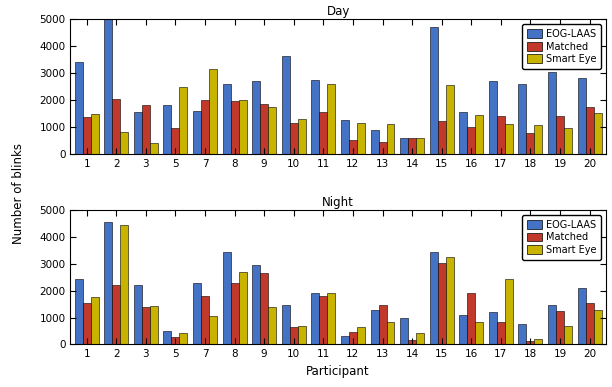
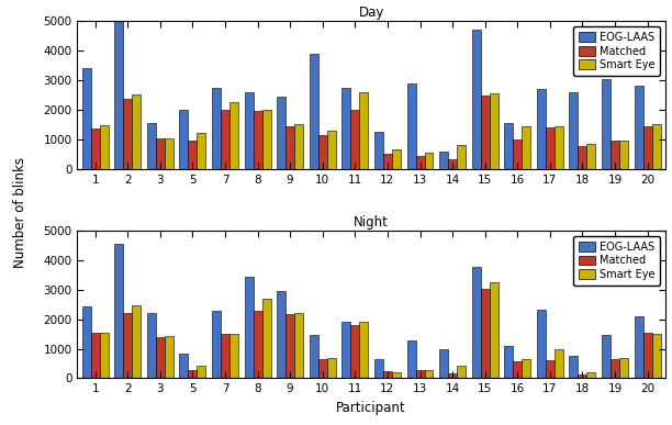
Day/Matched/2: 2050 -> 2380
Day/Smart Eye/2: 800 -> 2520
Day/Matched/3: 1800 -> 1030
Day/Smart Eye/3: 400 -> 1040
Day/EOG-LAAS/5: 1800 -> 2000
Day/Smart Eye/5: 2500 -> 1200
Day/EOG-LAAS/7: 1600 -> 2750
Day/Smart Eye/7: 3150 -> 2260
Day/EOG-LAAS/9: 2700 -> 2450
Day/Matched/9: 1850 -> 1450
Day/Smart Eye/9: 1750 -> 1520
Day/EOG-LAAS/10: 3650 -> 3900
Day/Matched/11: 1550 -> 2000
Day/Smart Eye/12: 1150 -> 640
Day/EOG-LAAS/13: 900 -> 2900
Day/Smart Eye/13: 1100 -> 530
Day/Matched/14: 600 -> 330
Day/Smart Eye/14: 600 -> 790
Day/Matched/15: 1200 -> 2500
Day/Smart Eye/17: 1100 -> 1440
Day/Smart Eye/18: 1050 -> 860
Day/Matched/19: 1400 -> 950
Day/Matched/20: 1750 -> 1450
Night/Smart Eye/1: 1750 -> 1560
Night/Smart Eye/2: 4450 -> 2470
Night/EOG-LAAS/5: 500 -> 820
Night/Matched/7: 1800 -> 1500
Night/Smart Eye/7: 1050 -> 1490
Night/Matched/9: 2650 -> 2160
Night/Smart Eye/9: 1400 -> 2200
Night/EOG-LAAS/12: 300 -> 640
Night/Matched/12: 450 -> 240
Night/Smart Eye/12: 650 -> 220
Night/Matched/13: 1450 -> 280
Night/Smart Eye/13: 850 -> 280
Night/EOG-LAAS/15: 3450 -> 3770
Night/Matched/16: 1900 -> 580
Night/Smart Eye/16: 850 -> 650
Night/EOG-LAAS/17: 1200 -> 2320
Night/Matched/17: 850 -> 620
Night/Smart Eye/17: 2450 -> 990
Night/Matched/19: 1250 -> 640
Night/Smart Eye/20: 1300 -> 1520
